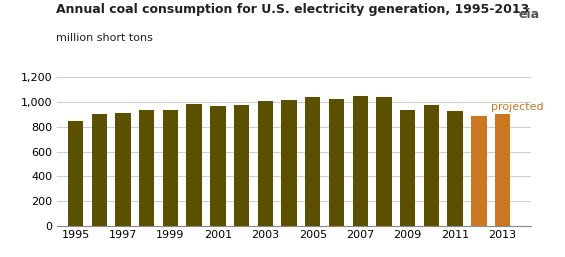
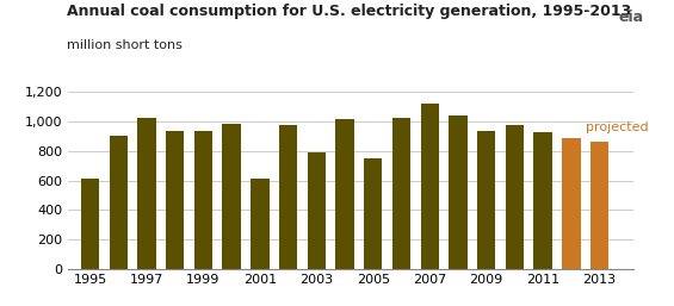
1995: 850 -> 610
1997: 920 -> 1,020
2001: 960 -> 610
2003: 1,000 -> 790
2005: 1,040 -> 750
2007: 1,040 -> 1,120
2013: 900 -> 860
